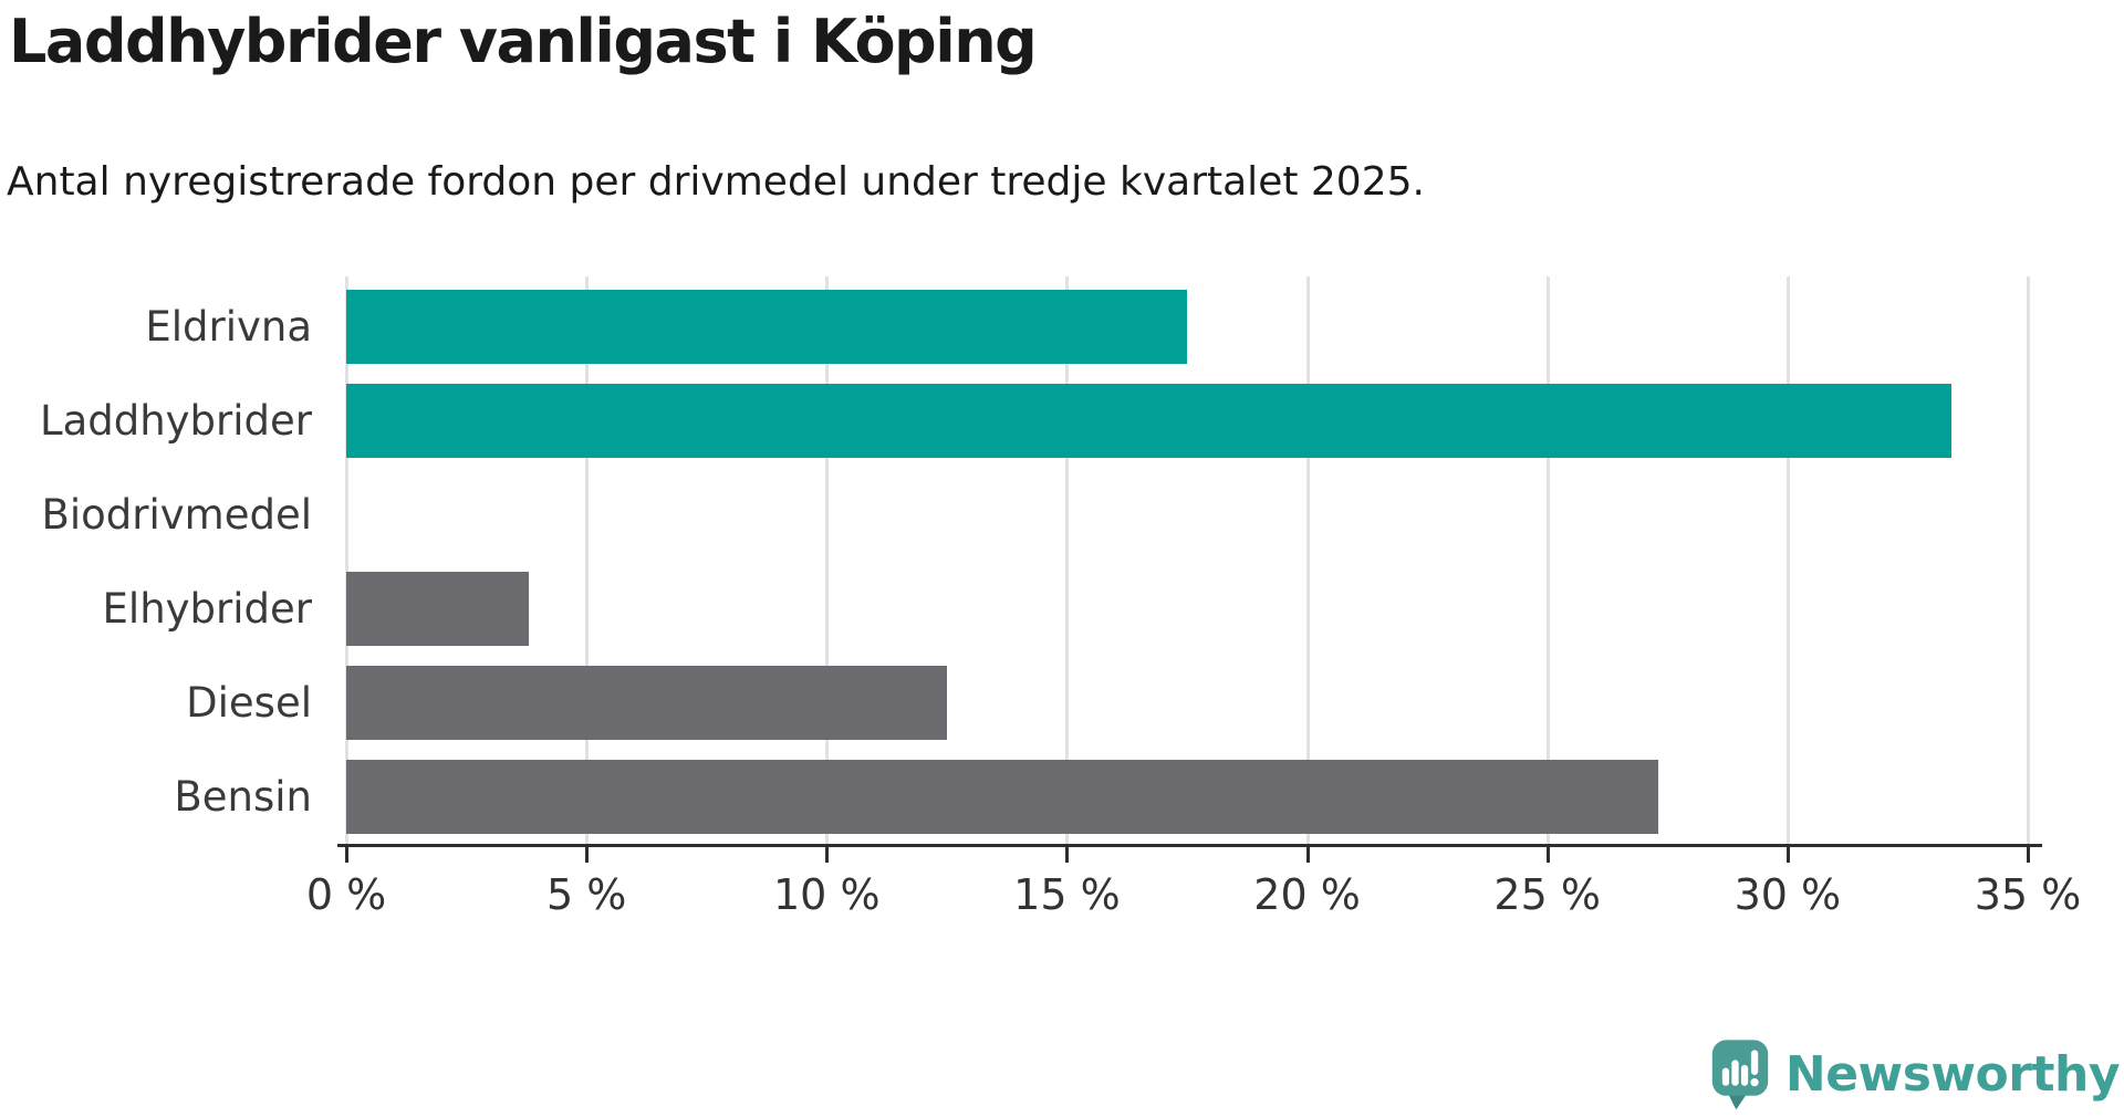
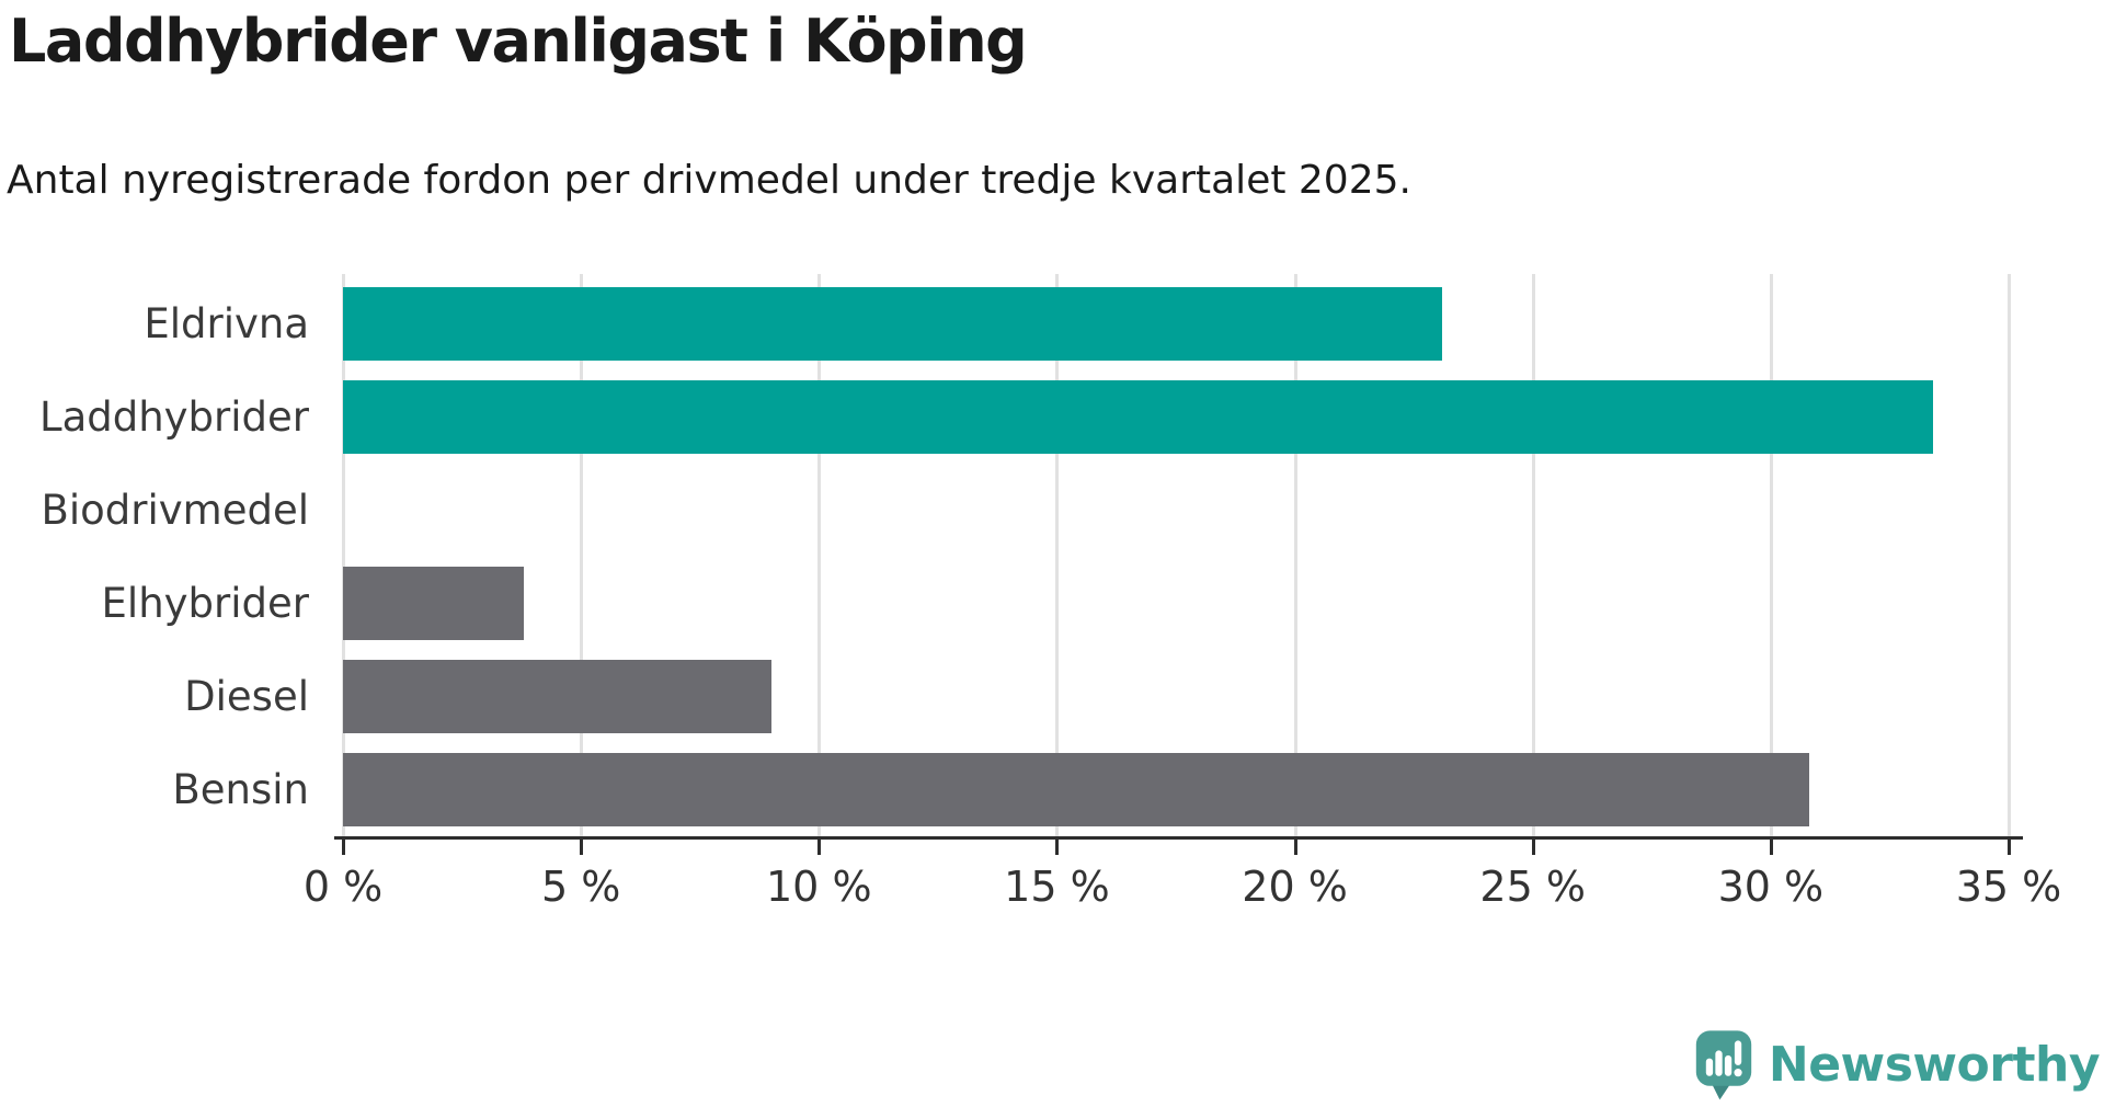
Eldrivna: 17.5% -> 23.1%
Diesel: 12.5% -> 9.0%
Bensin: 27.3% -> 30.8%
